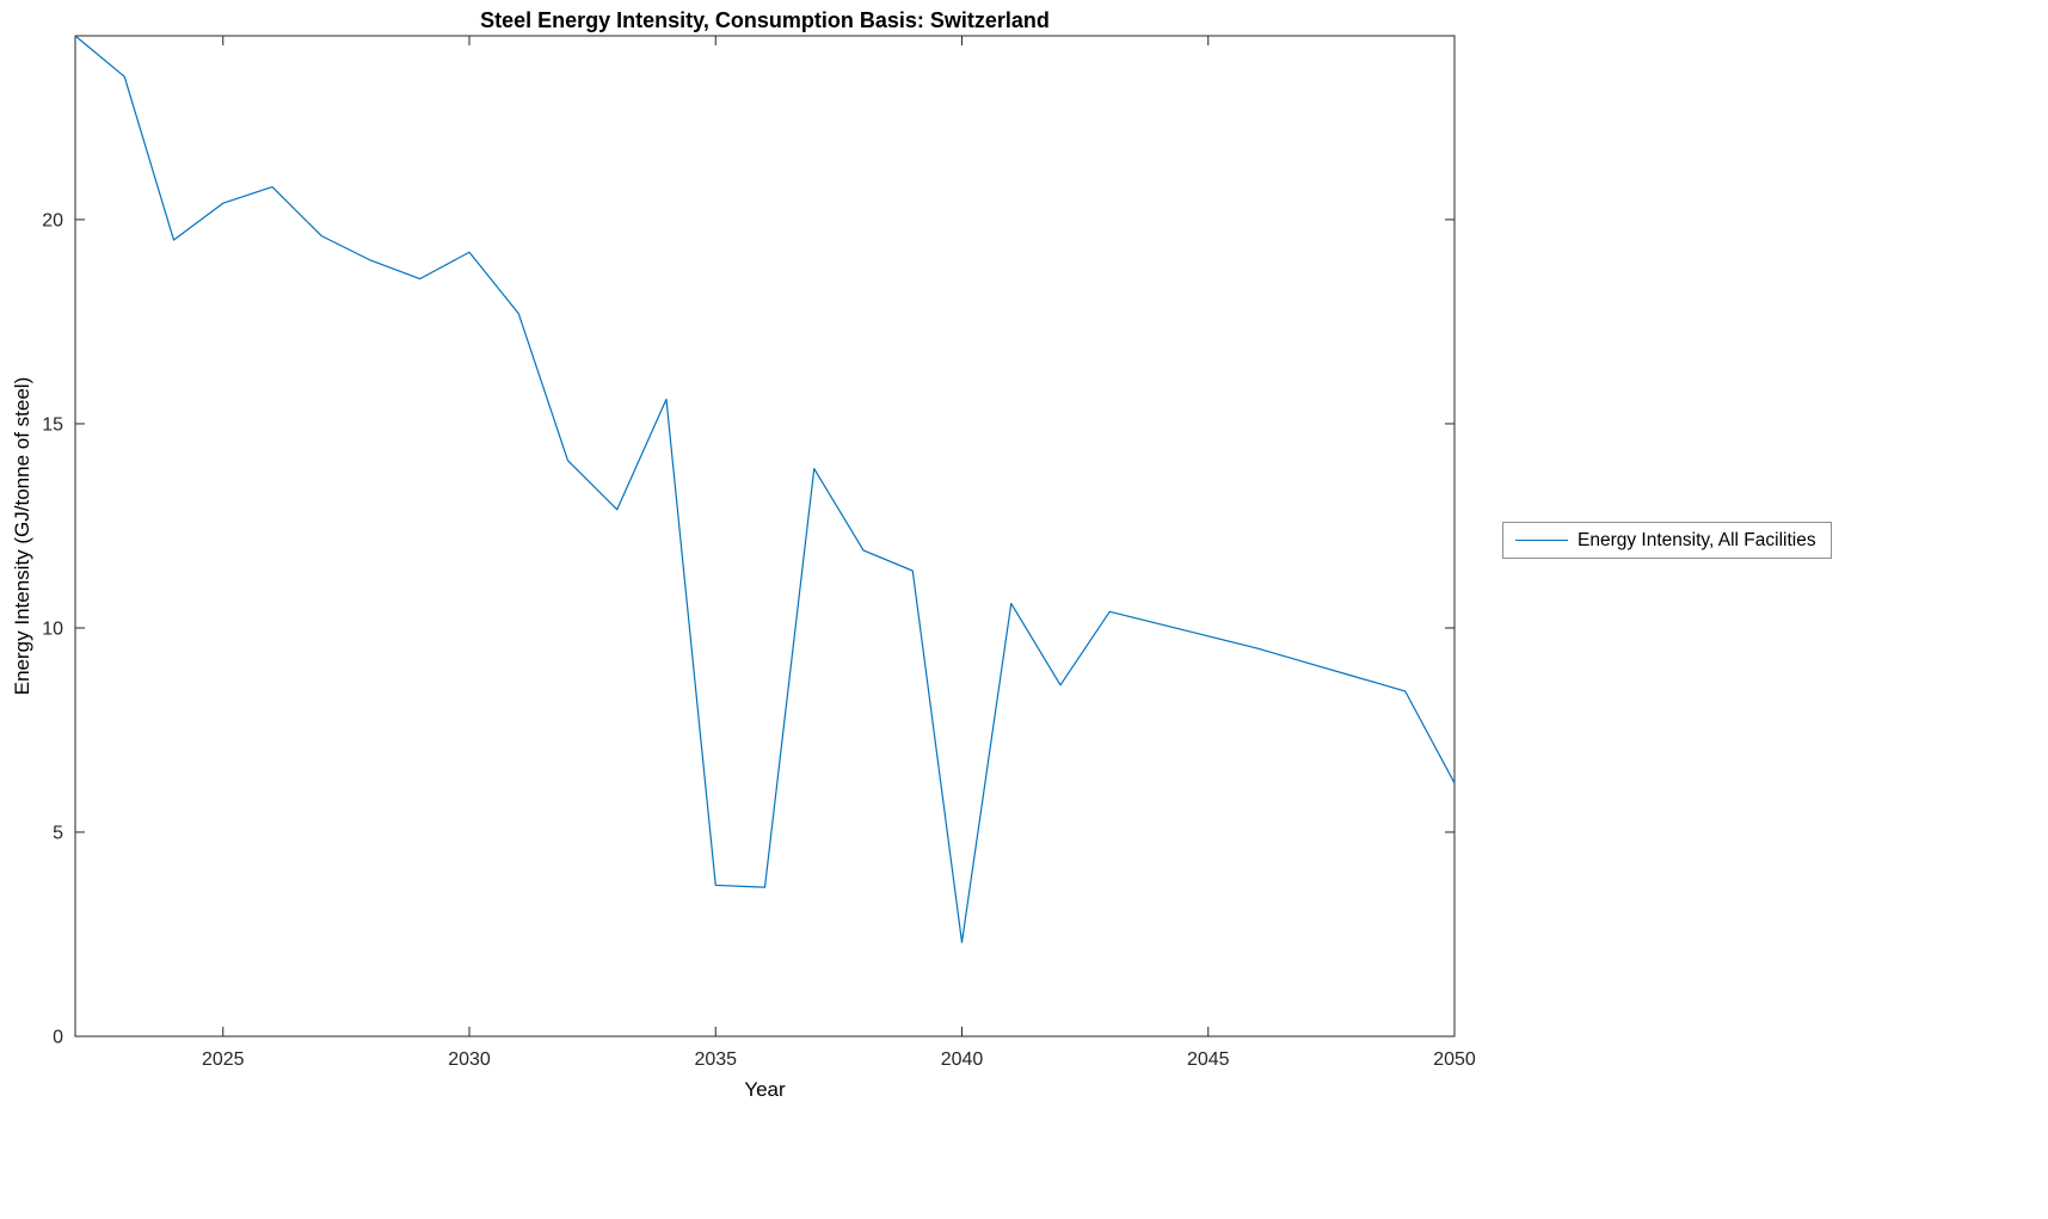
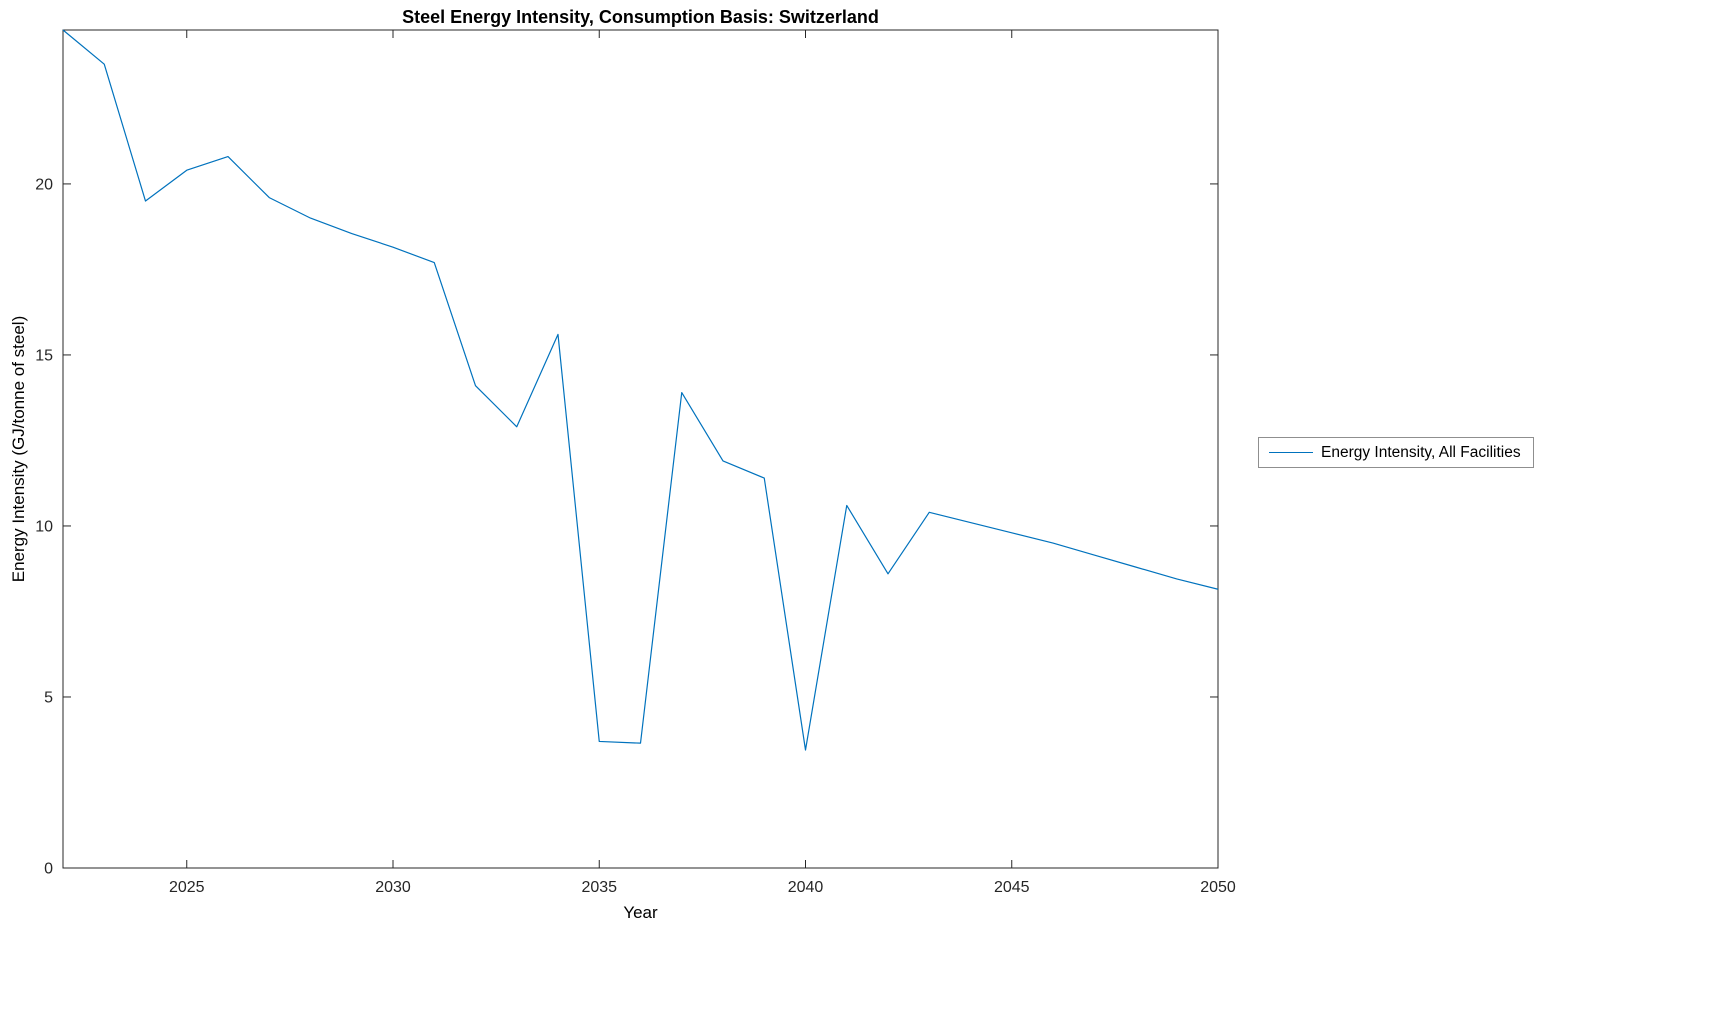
2030: 19.2 -> 18.1
2040: 2.3 -> 3.5
2050: 6.2 -> 8.2
